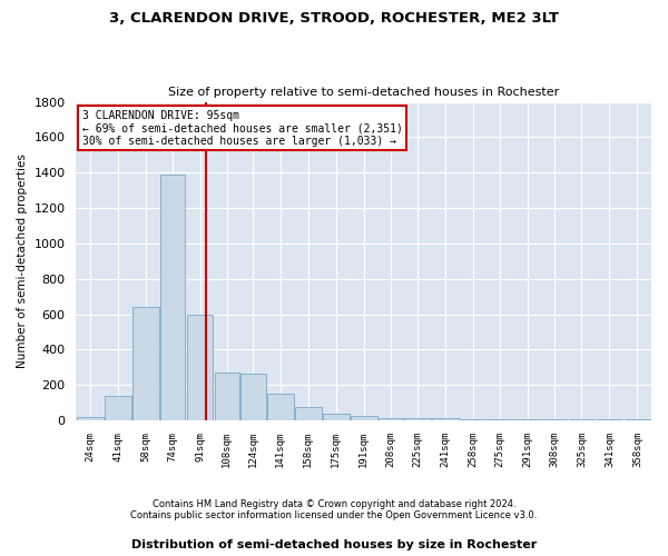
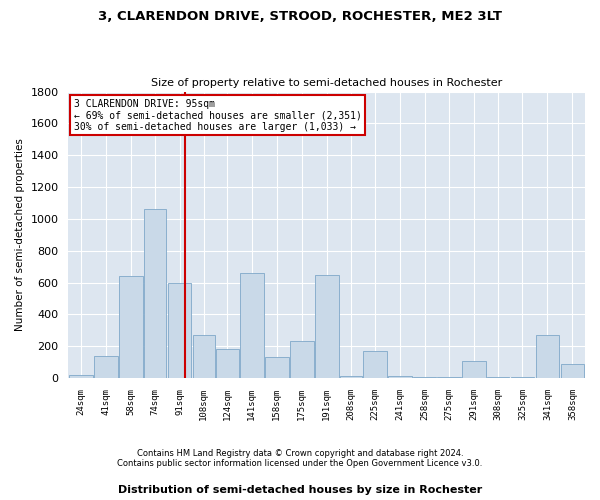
74sqm: 1390 -> 1060
124sqm: 260 -> 180
141sqm: 150 -> 660
158sqm: 80 -> 130
175sqm: 40 -> 230
191sqm: 20 -> 650
225sqm: 10 -> 170
291sqm: 0 -> 110
341sqm: 0 -> 270
358sqm: 0 -> 90
